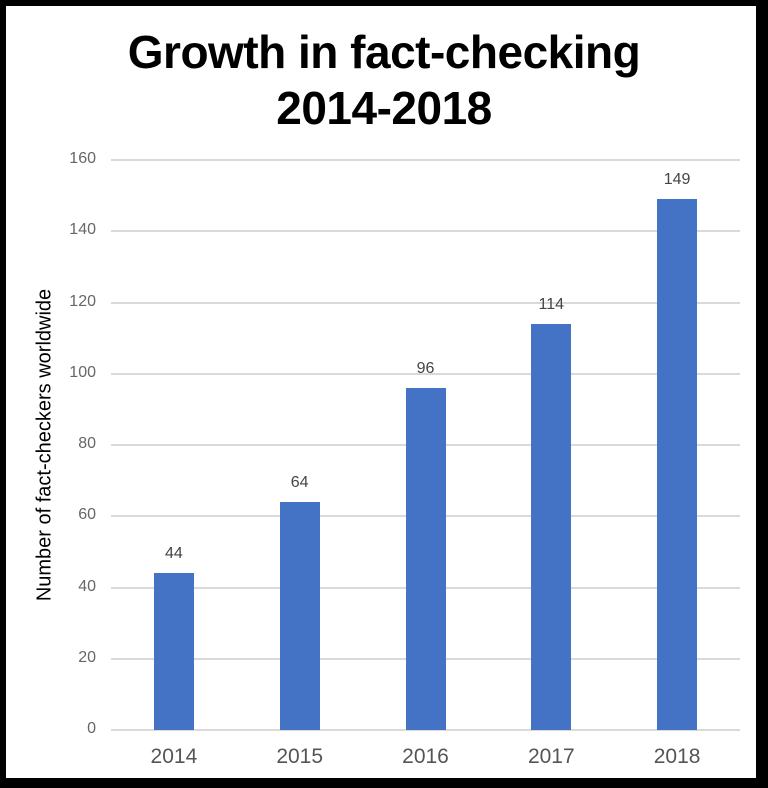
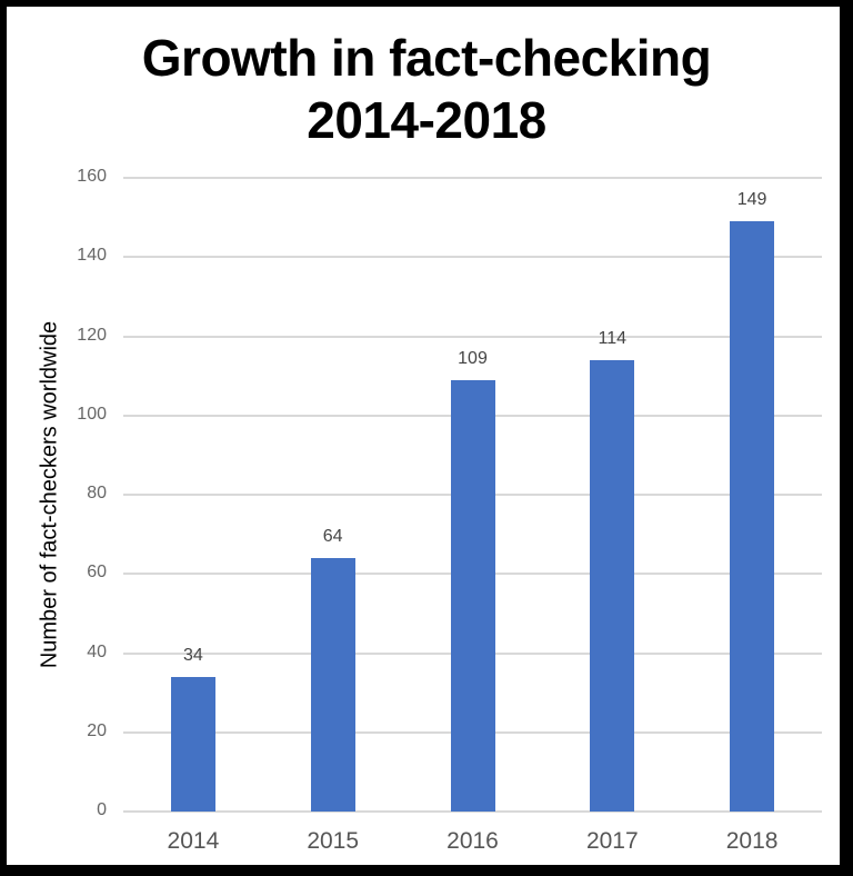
2014: 44 -> 34
2016: 96 -> 109
